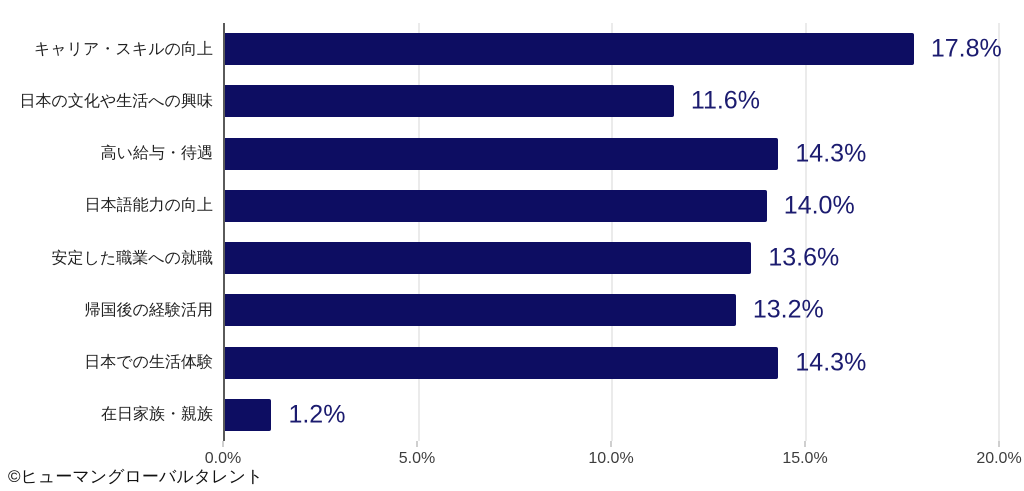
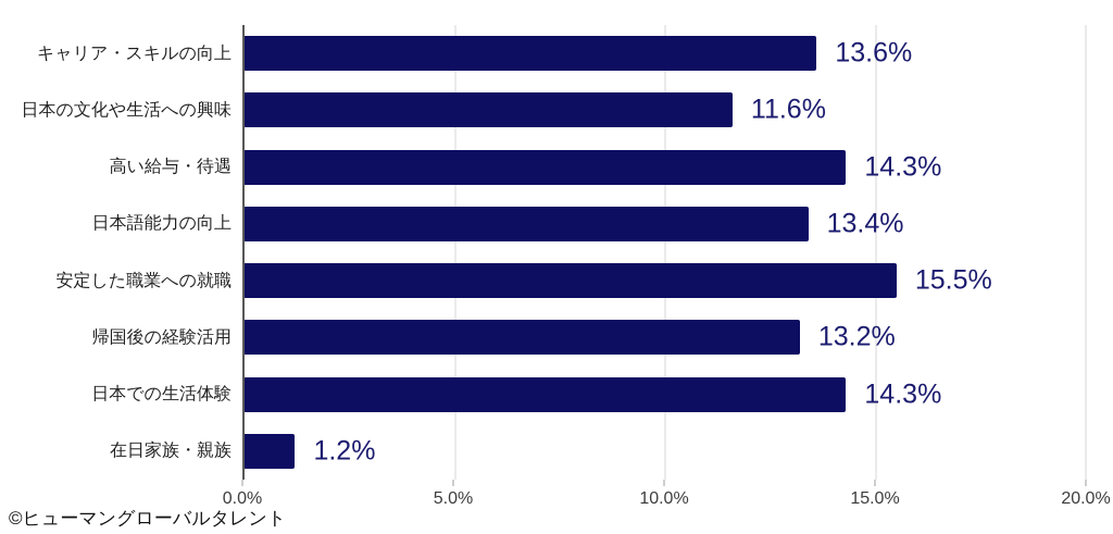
キャリア・スキルの向上: 17.8% -> 13.6%
日本語能力の向上: 14.0% -> 13.4%
安定した職業への就職: 13.6% -> 15.5%
